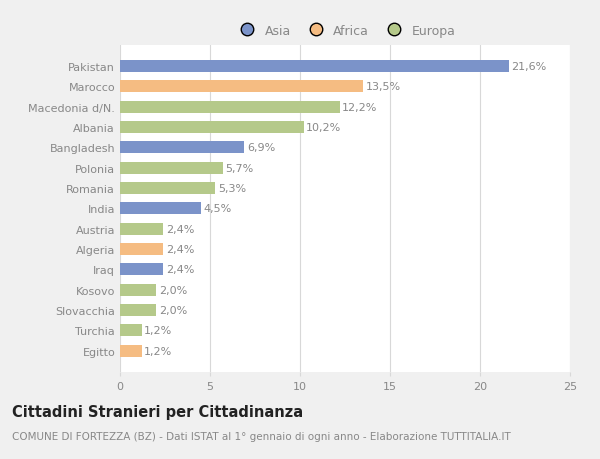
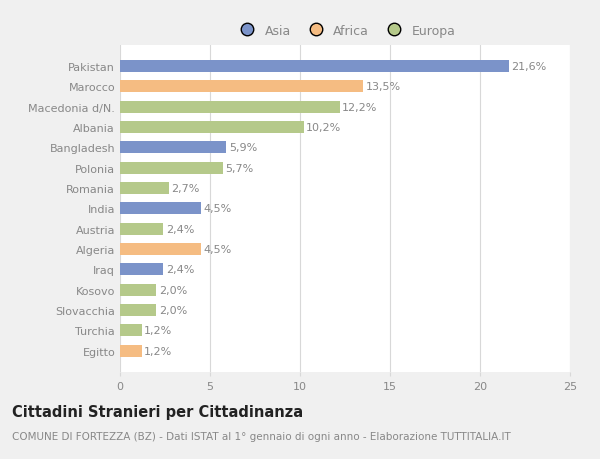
Bangladesh: 6,9% -> 5,9%
Romania: 5,3% -> 2,7%
Algeria: 2,4% -> 4,5%
